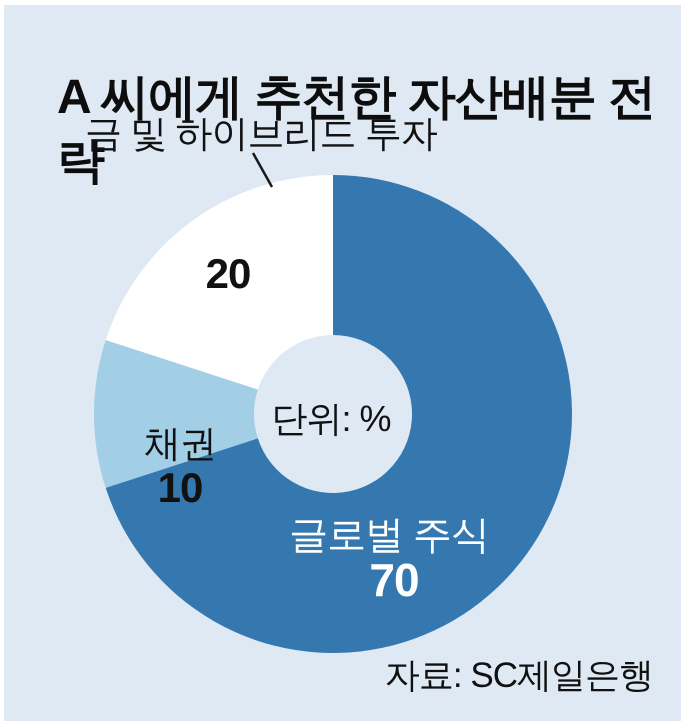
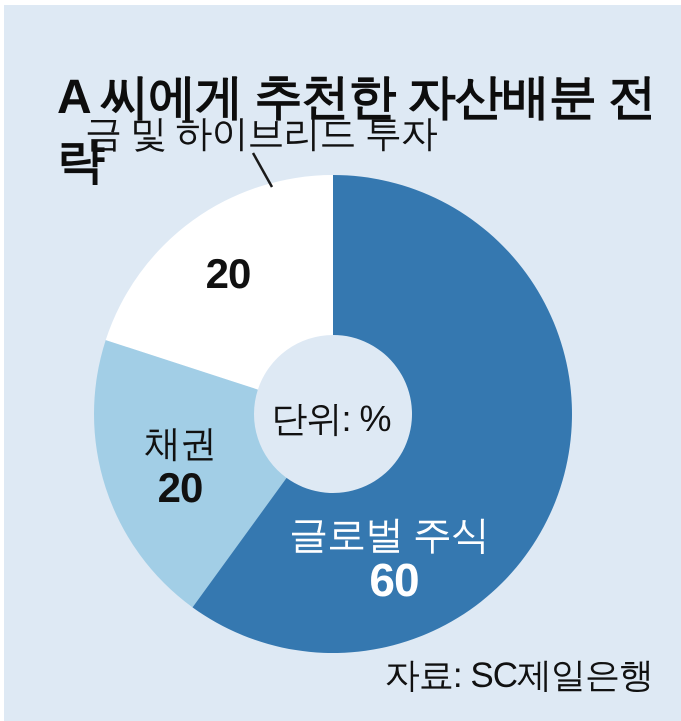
글로벌 주식: 70 -> 60
채권: 10 -> 20
